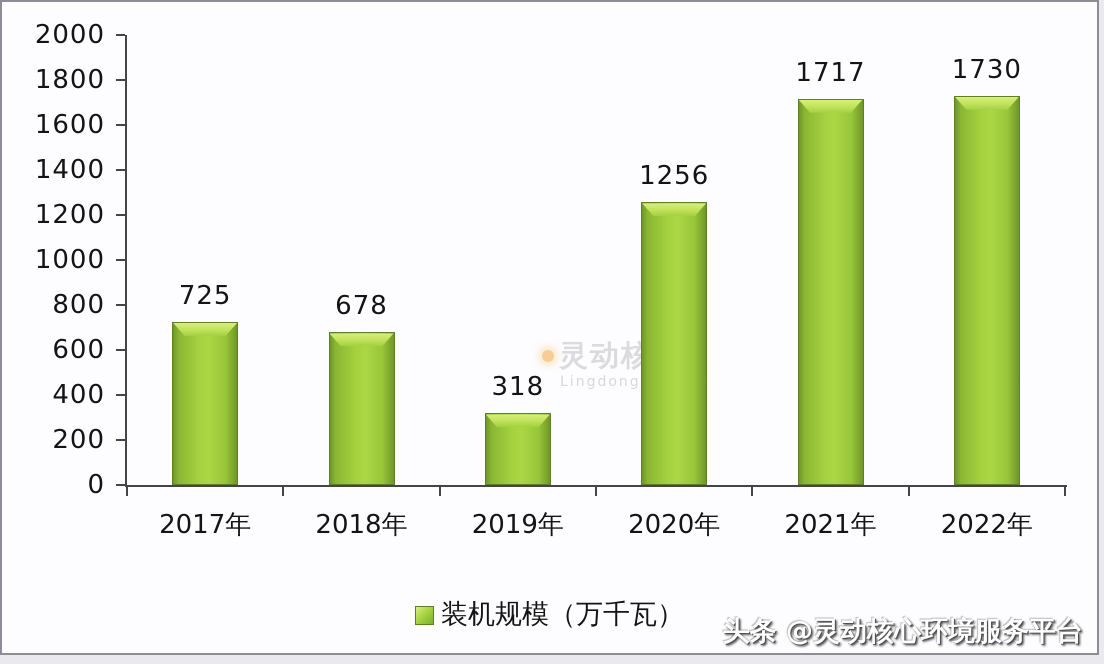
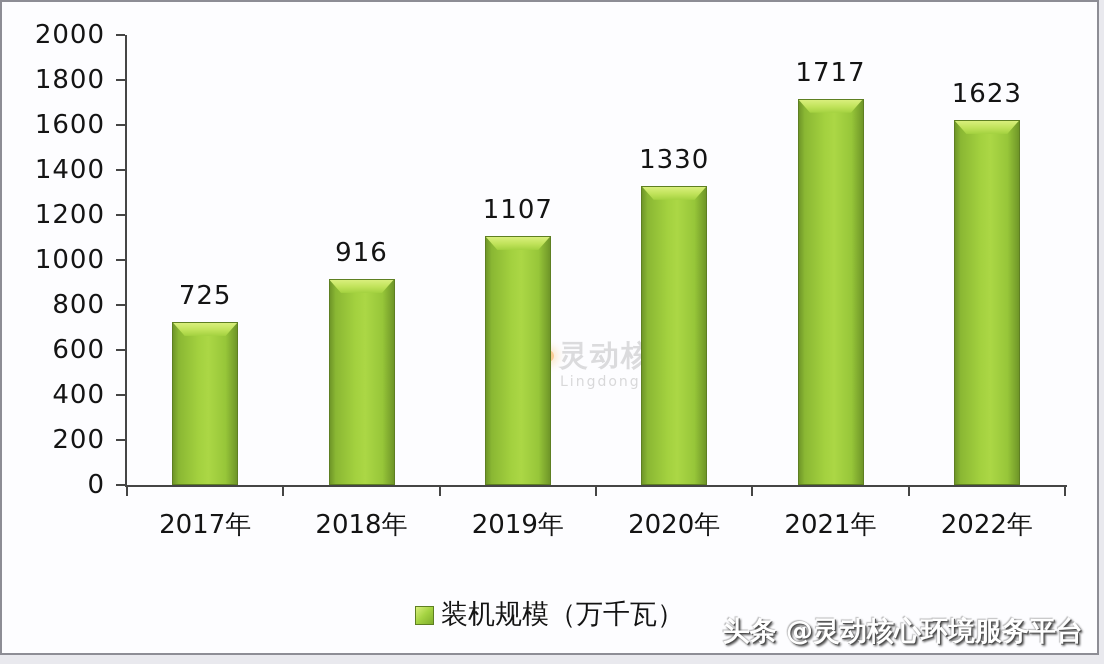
2018年: 678 -> 916
2019年: 318 -> 1107
2020年: 1256 -> 1330
2022年: 1730 -> 1623
